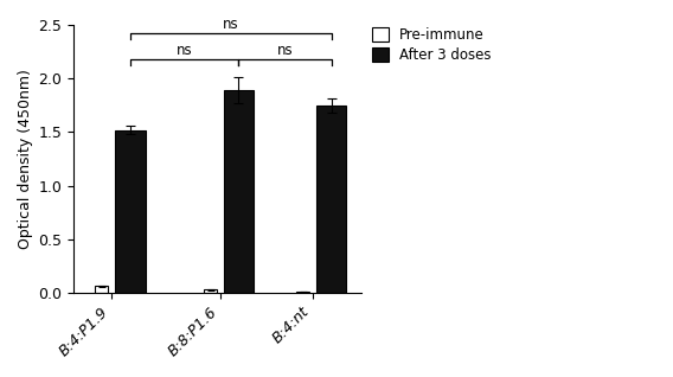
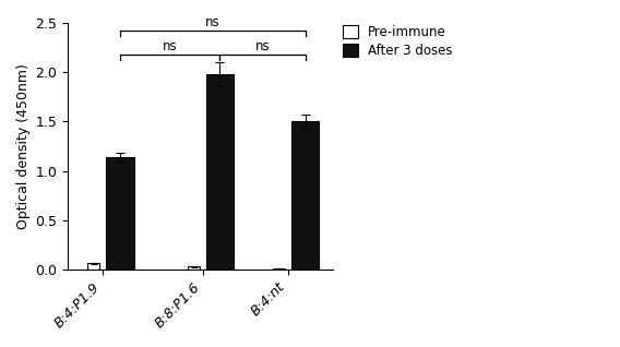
After 3 doses/B:4:P1.9: 1.52 -> 1.14
After 3 doses/B:8:P1.6: 1.89 -> 1.98
After 3 doses/B:4:nt: 1.75 -> 1.50
